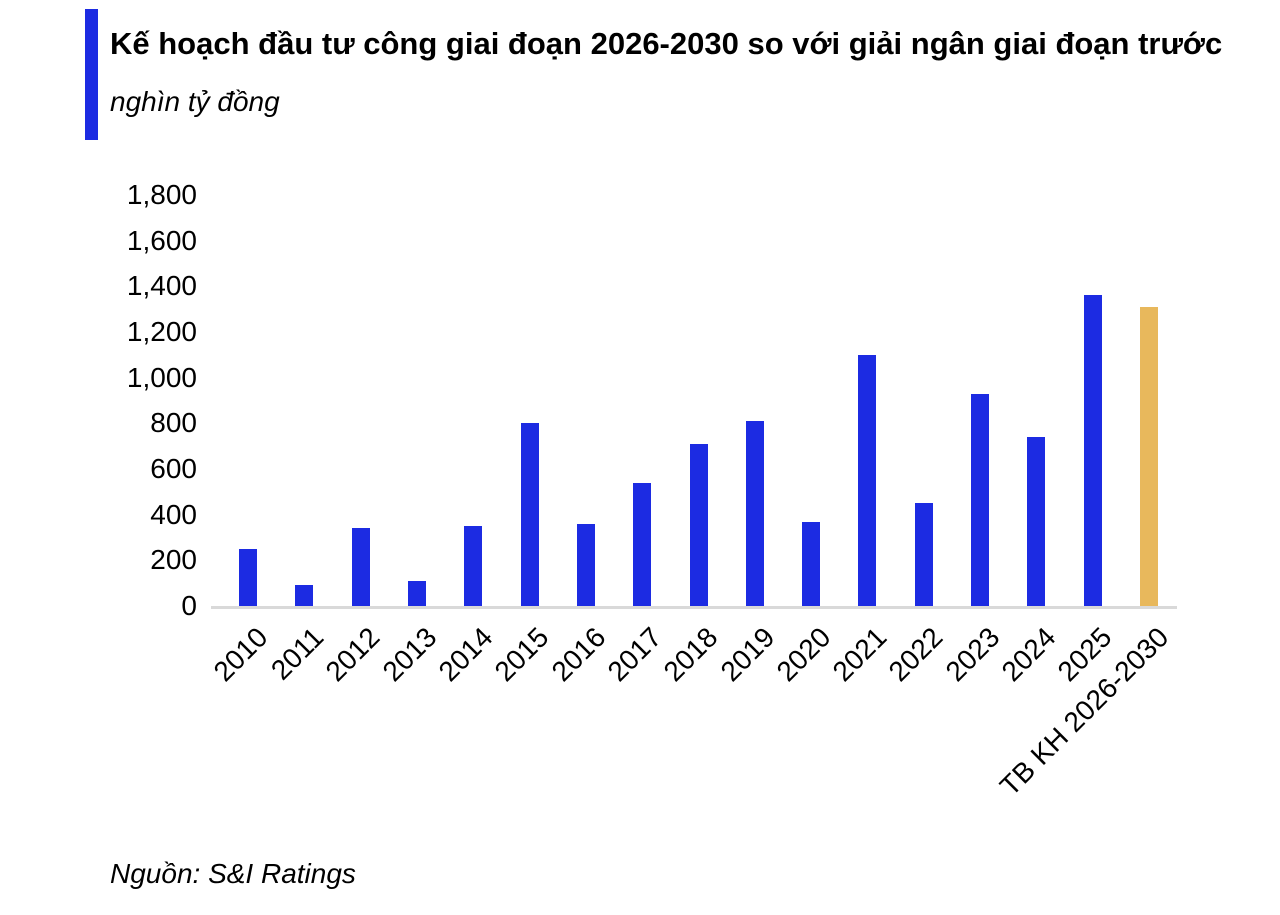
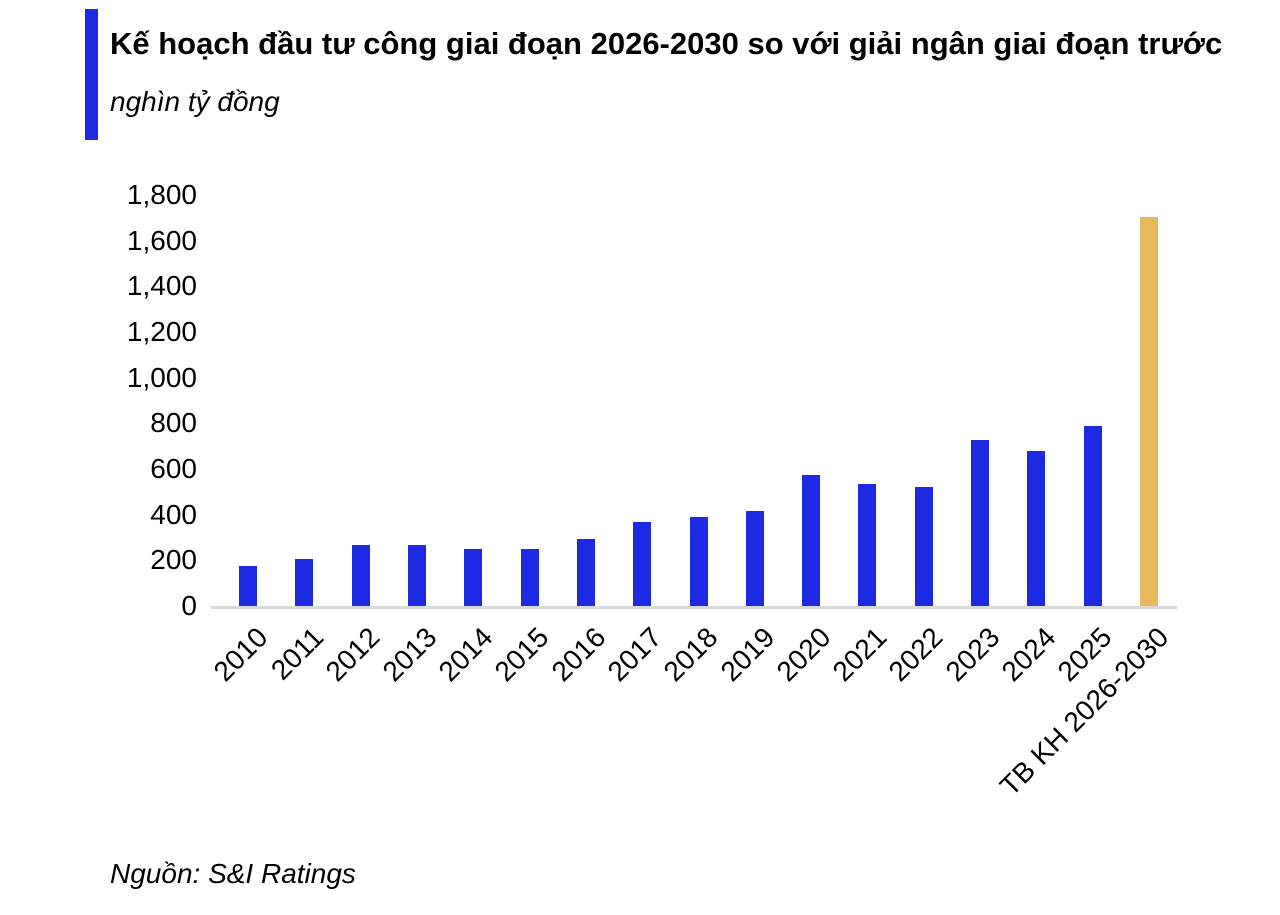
2010: 250 -> 180
2011: 90 -> 200
2012: 340 -> 260
2013: 110 -> 270
2014: 350 -> 250
2015: 800 -> 250
2016: 360 -> 290
2017: 540 -> 370
2018: 710 -> 390
2019: 810 -> 420
2020: 370 -> 570
2021: 1100 -> 540
2022: 450 -> 520
2023: 930 -> 720
2024: 740 -> 680
2025: 1360 -> 790
TB KH 2026-2030: 1310 -> 1700
